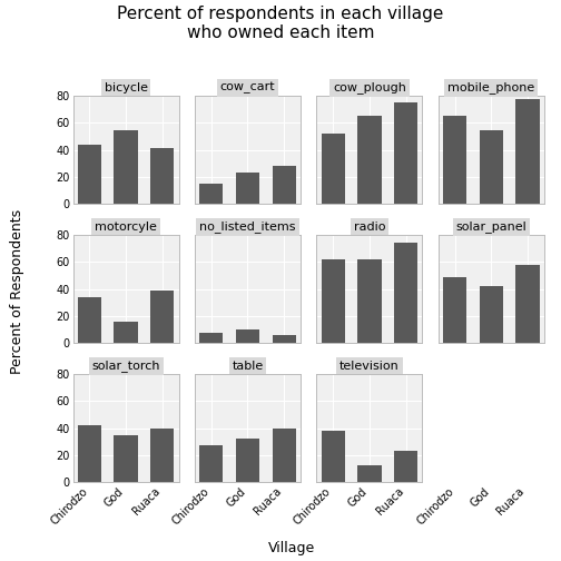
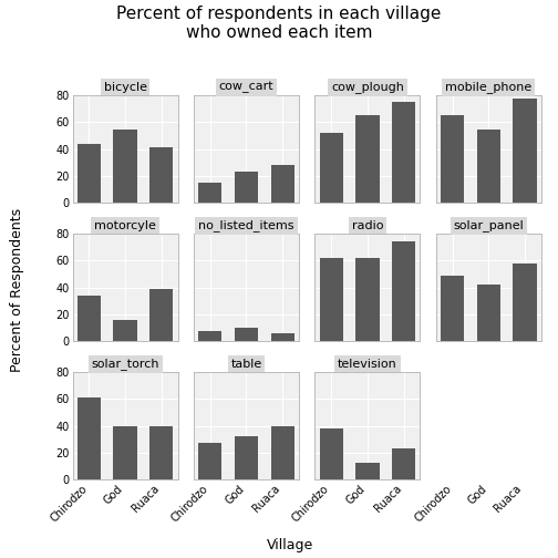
solar_torch/Chirodzo: 42 -> 61
solar_torch/God: 35 -> 40
